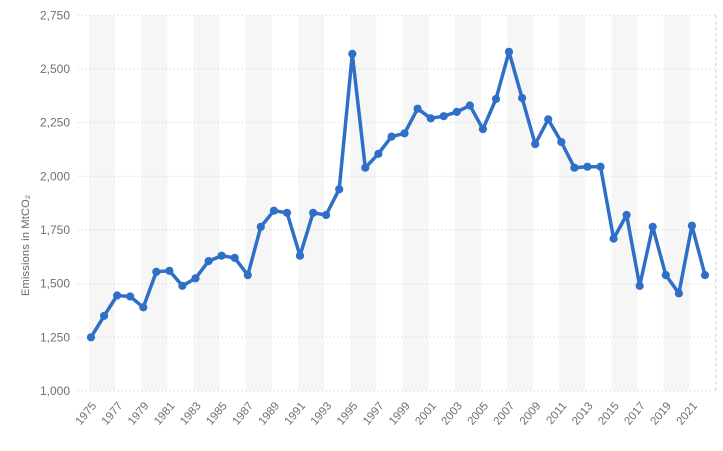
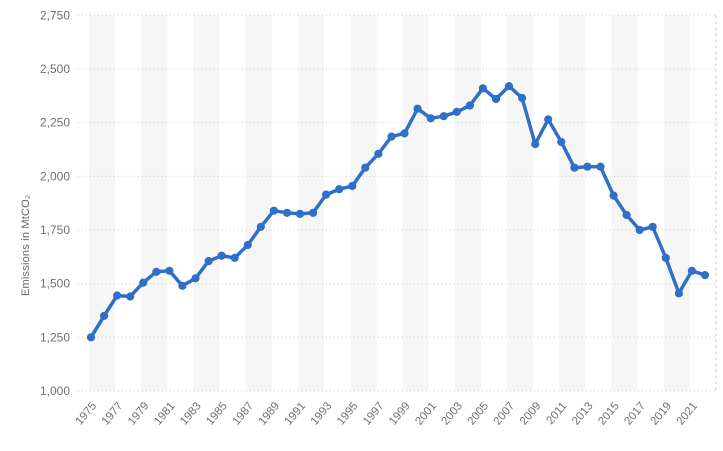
1979: 1390 -> 1500
1987: 1540 -> 1680
1991: 1630 -> 1820
1993: 1820 -> 1920
1995: 2570 -> 1960
2005: 2220 -> 2410
2007: 2580 -> 2420
2015: 1710 -> 1910
2017: 1490 -> 1750
2019: 1540 -> 1620
2021: 1770 -> 1560
